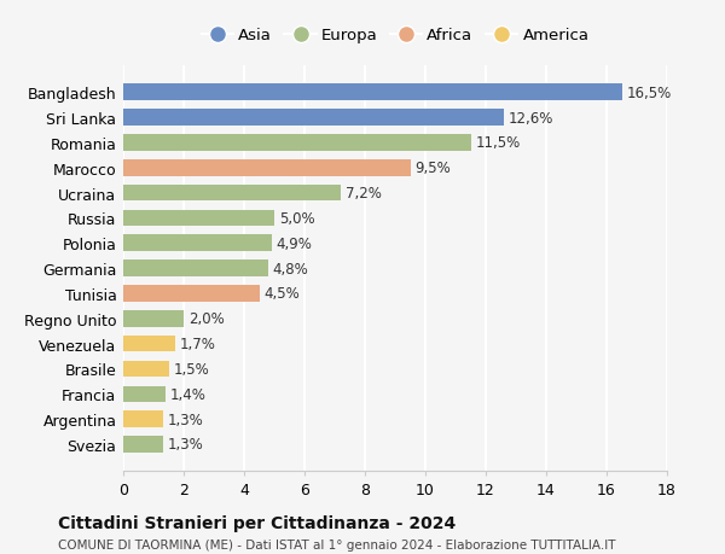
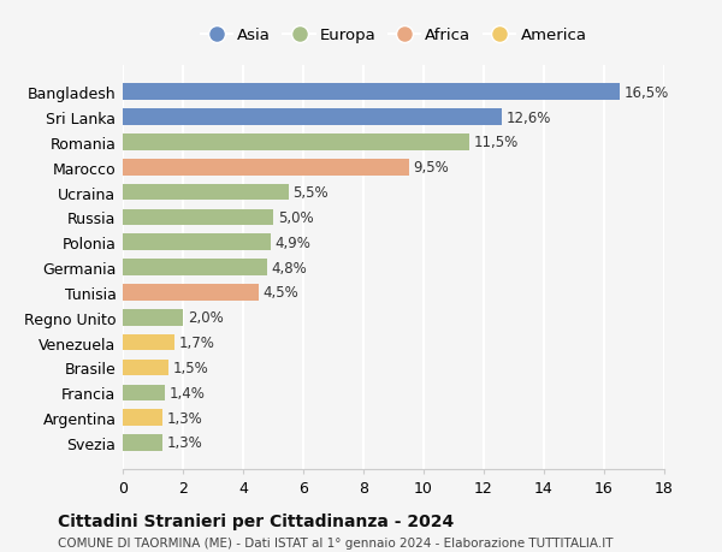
Ucraina: 7,2% -> 5,5%
